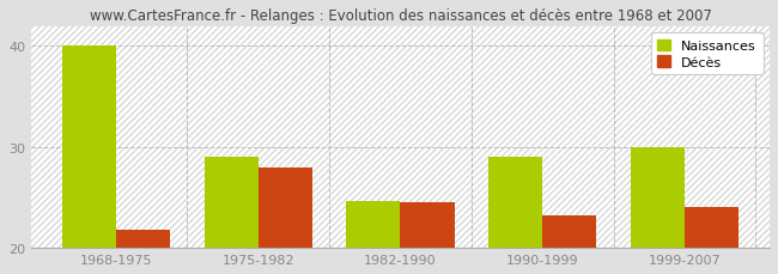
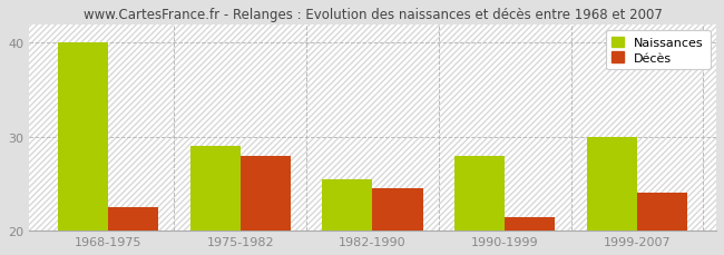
Décès/1968-1975: 21.8 -> 22.5
Naissances/1982-1990: 24.6 -> 25.5
Naissances/1990-1999: 29.0 -> 28.0
Décès/1990-1999: 23.2 -> 21.5
